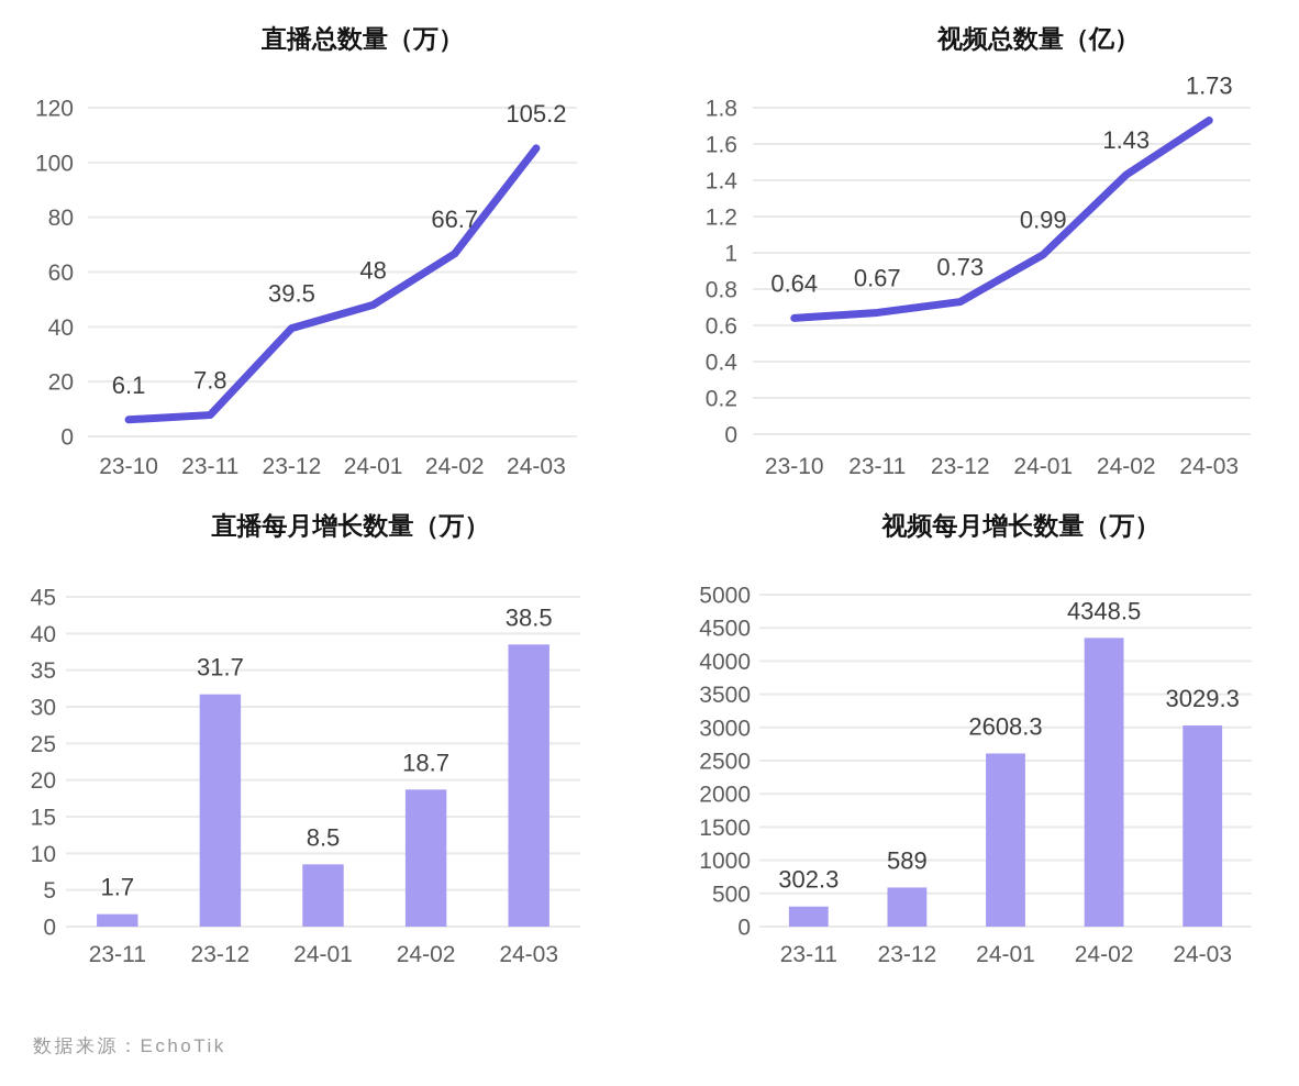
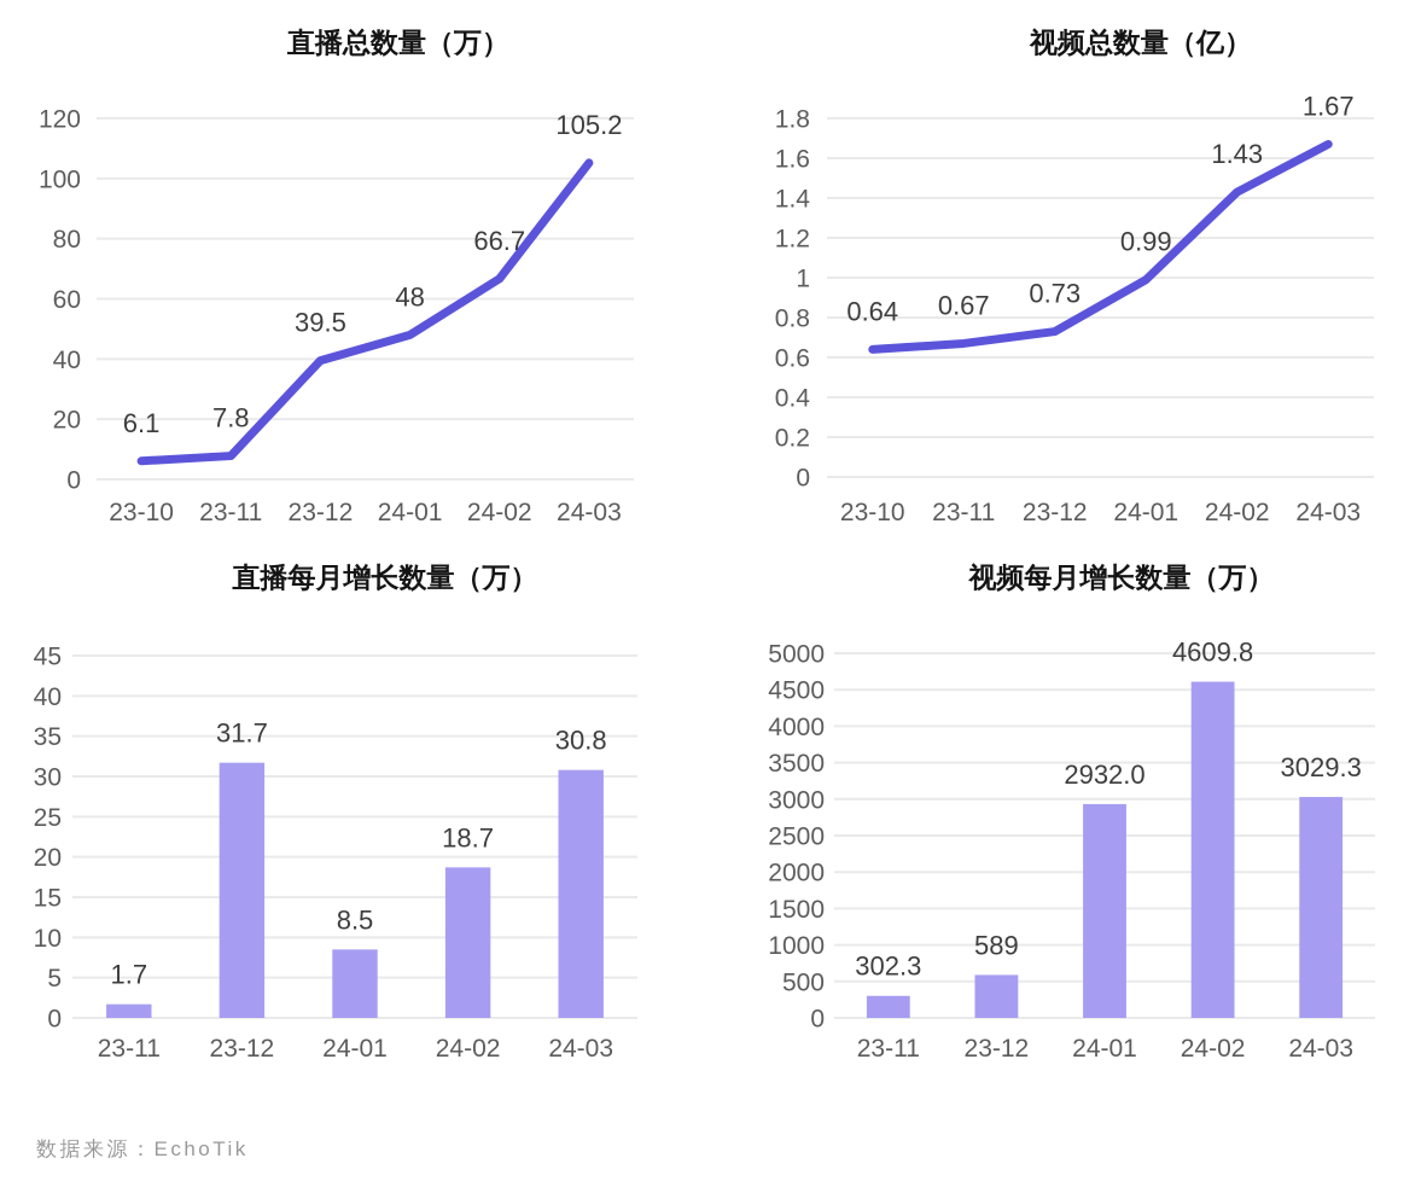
视频总数量（亿）/24-03: 1.73 -> 1.67
直播每月增长数量（万）/24-03: 38.5 -> 30.8
视频每月增长数量（万）/24-01: 2608.3 -> 2932.0
视频每月增长数量（万）/24-02: 4348.5 -> 4609.8
